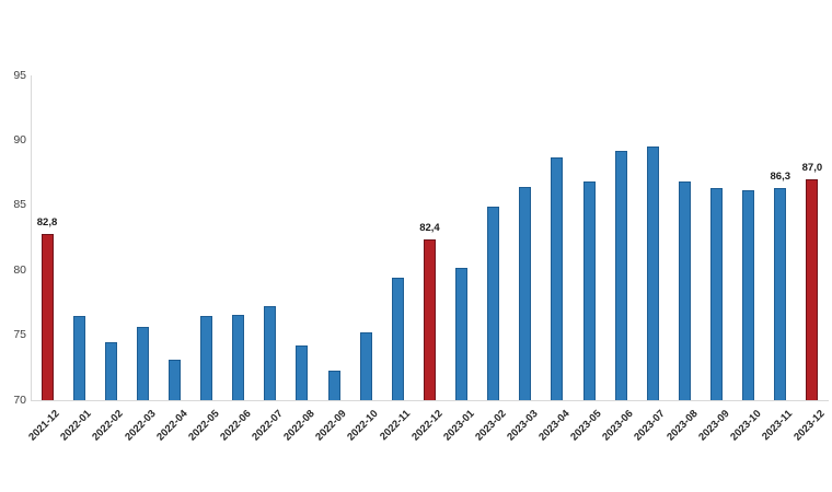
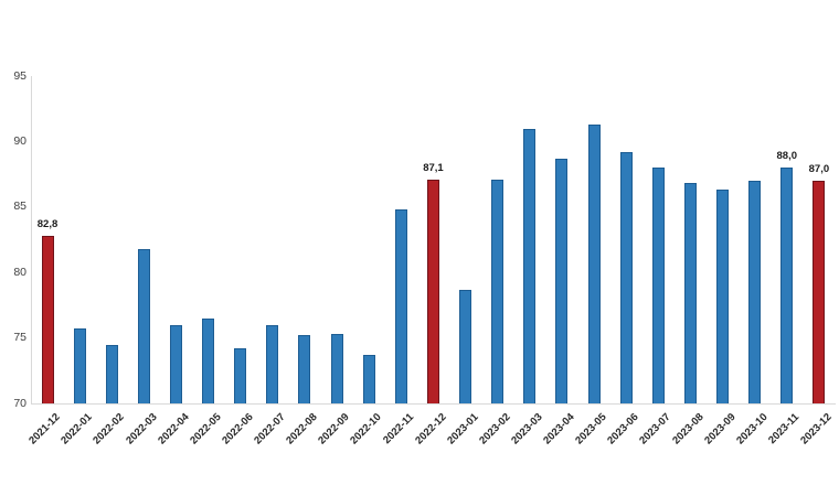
2022-01: 76.5 -> 75.7
2022-03: 75.6 -> 81.8
2022-04: 73.1 -> 76.0
2022-06: 76.6 -> 74.2
2022-07: 77.2 -> 76.0
2022-08: 74.2 -> 75.2
2022-09: 72.3 -> 75.3
2022-10: 75.2 -> 73.7
2022-11: 79.4 -> 84.8
2022-12: 82,4 -> 87,1
2023-01: 80.2 -> 78.7
2023-02: 84.9 -> 87.1
2023-03: 86.4 -> 91.0
2023-05: 86.8 -> 91.3
2023-07: 89.5 -> 88.0
2023-10: 86.2 -> 87.0
2023-11: 86,3 -> 88,0
